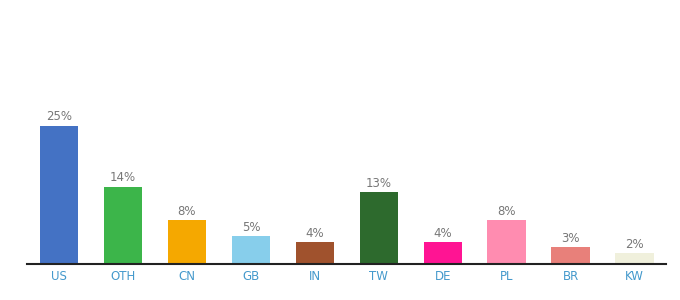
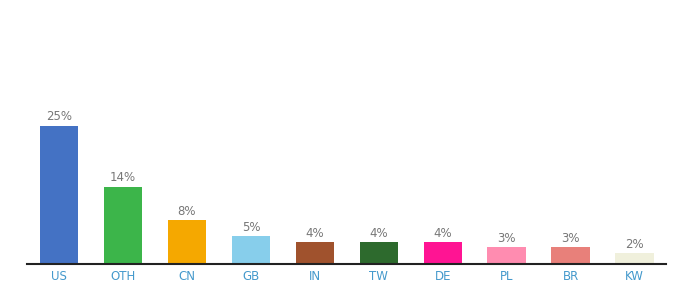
TW: 13% -> 4%
PL: 8% -> 3%
